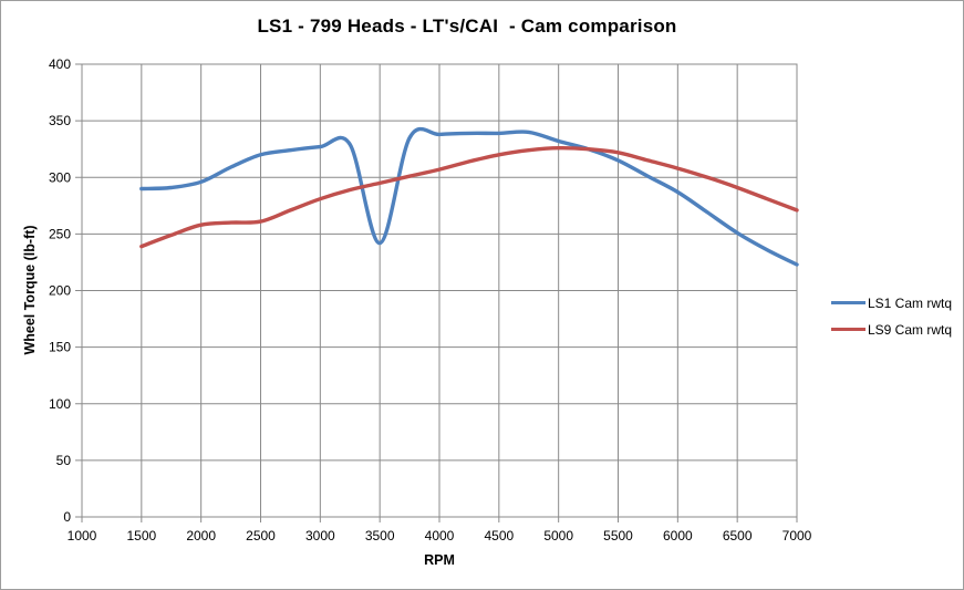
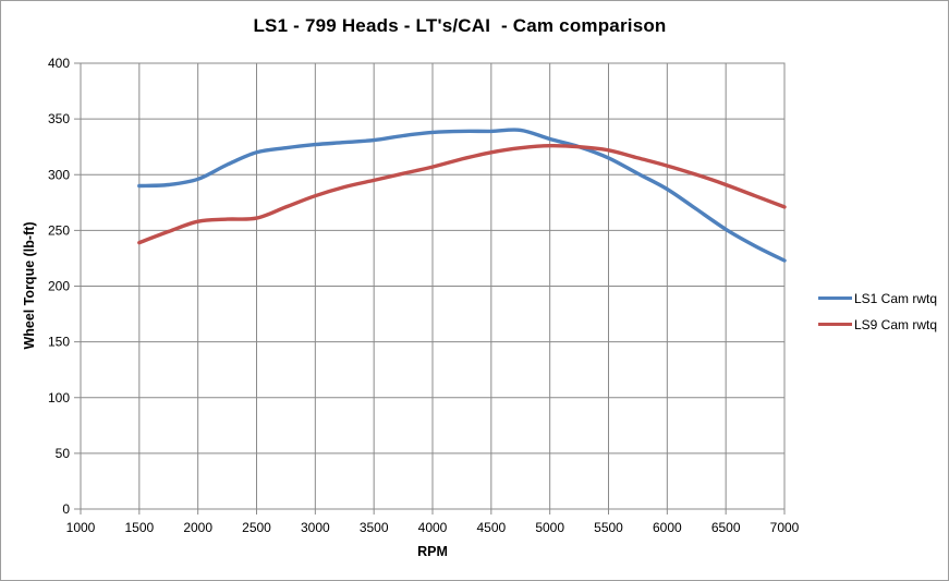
LS1 Cam rwtq/3500: 242 -> 331
